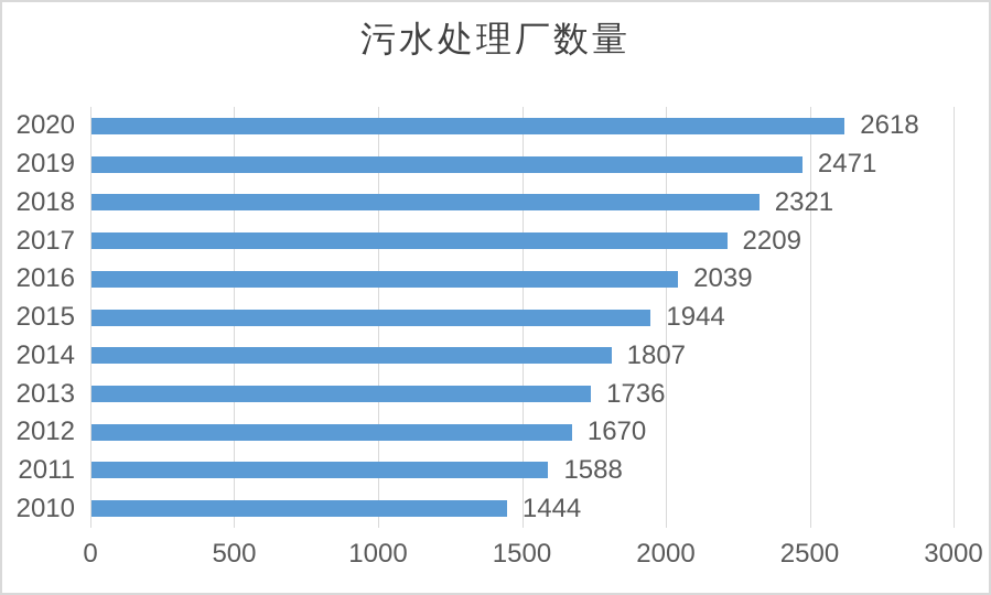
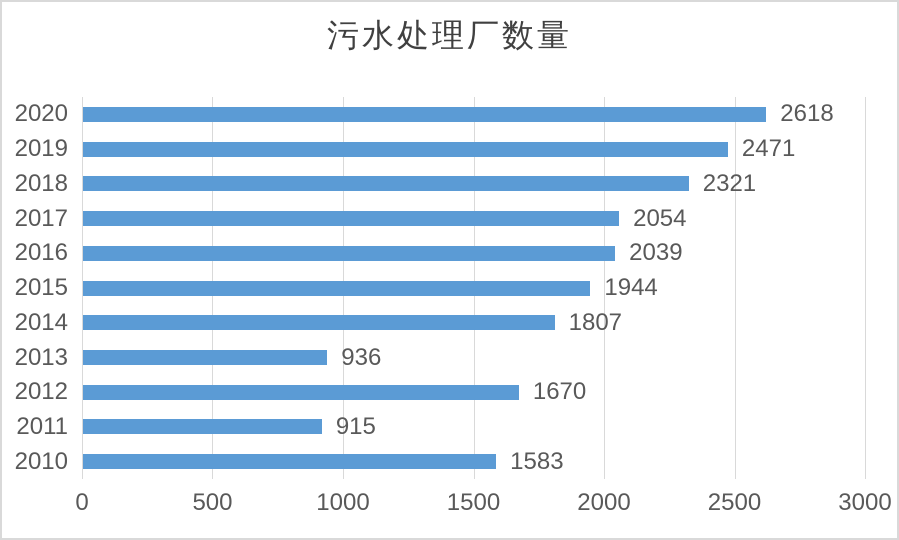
2017: 2209 -> 2054
2013: 1736 -> 936
2011: 1588 -> 915
2010: 1444 -> 1583
